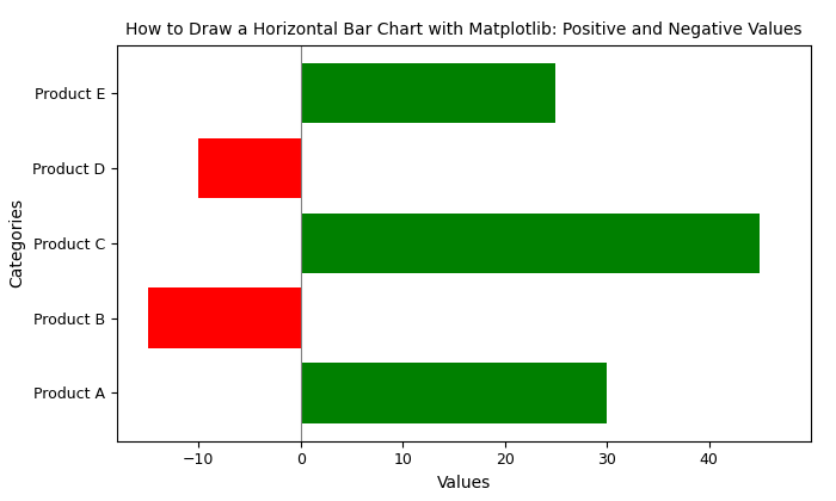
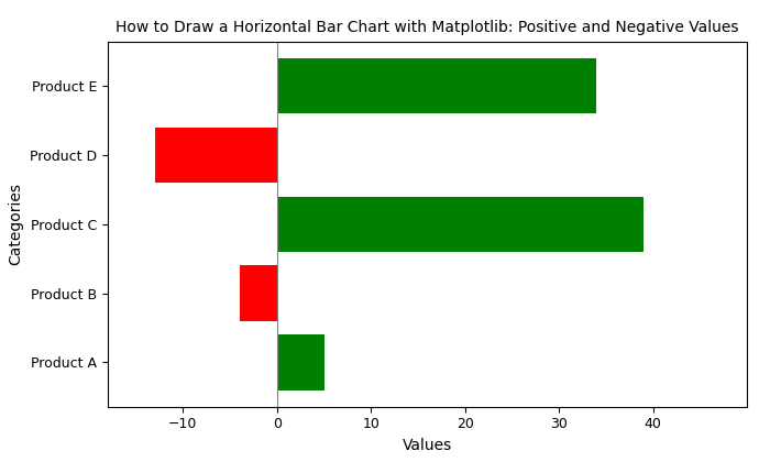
Product E: 25 -> 34
Product D: -10 -> -13
Product C: 45 -> 39
Product B: -15 -> -4
Product A: 30 -> 5
